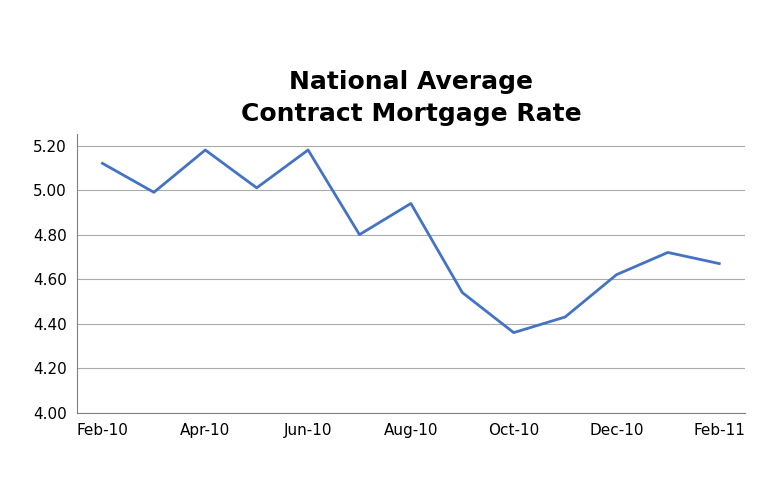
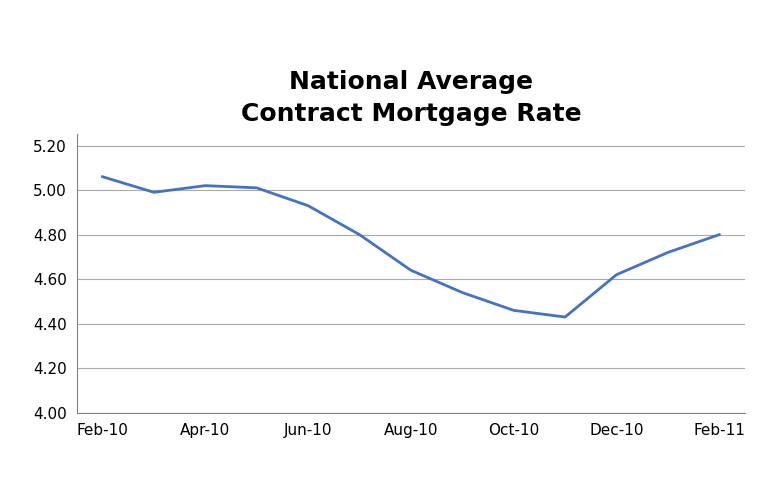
Feb-10: 5.12 -> 5.06
Apr-10: 5.18 -> 5.02
Jun-10: 5.18 -> 4.93
Aug-10: 4.94 -> 4.64
Oct-10: 4.36 -> 4.46
Feb-11: 4.67 -> 4.80
